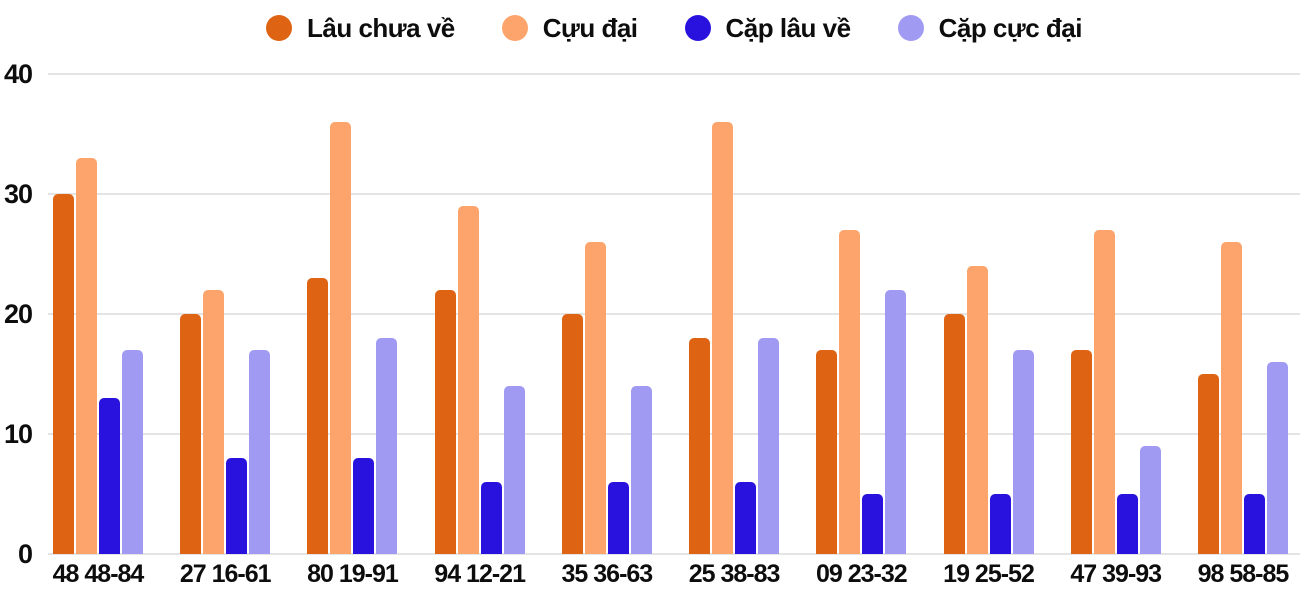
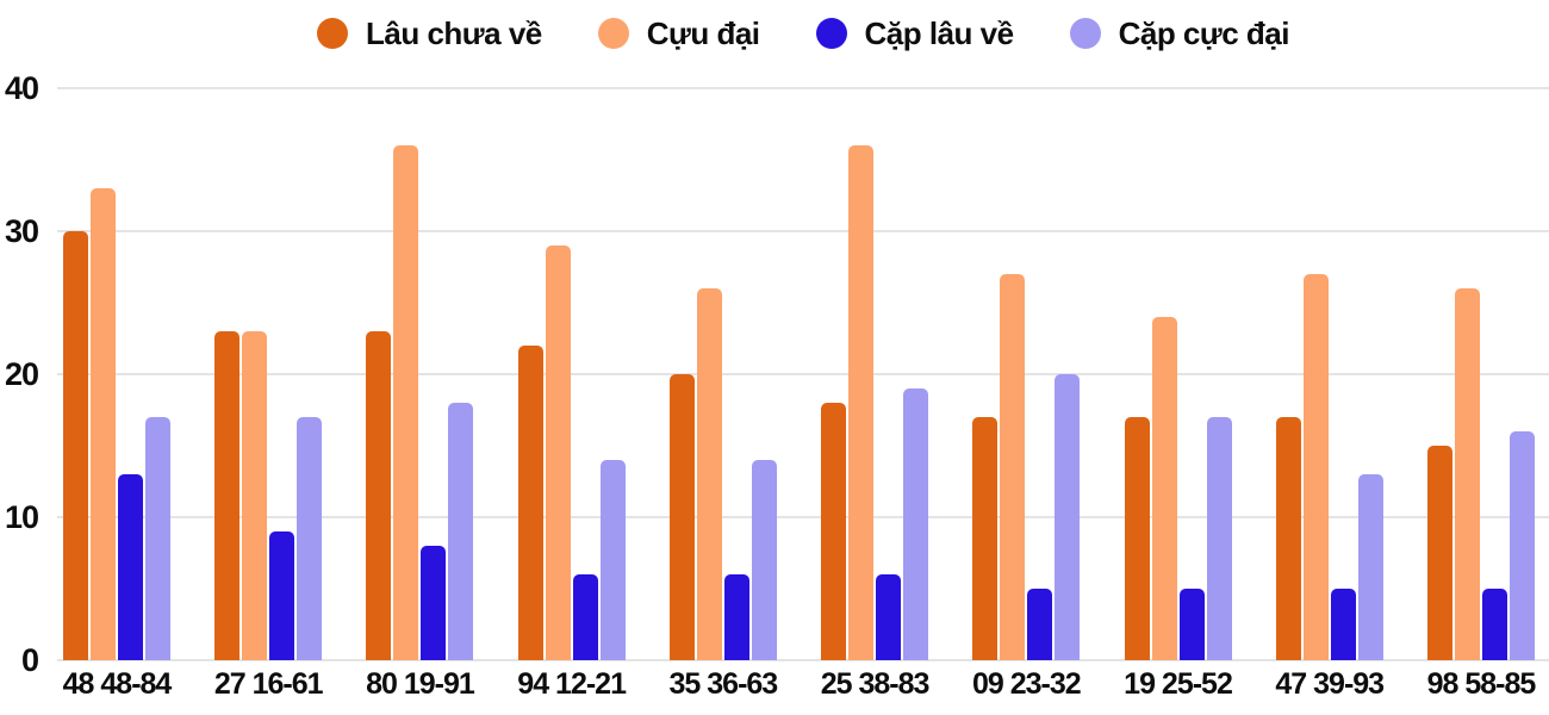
Lâu chưa về/27 16-61: 20 -> 23
Cựu đại/27 16-61: 22 -> 23
Cặp lâu về/27 16-61: 8 -> 9
Cặp cực đại/25 38-83: 18 -> 19
Cặp cực đại/09 23-32: 22 -> 20
Lâu chưa về/19 25-52: 20 -> 17
Cặp cực đại/47 39-93: 9 -> 13
